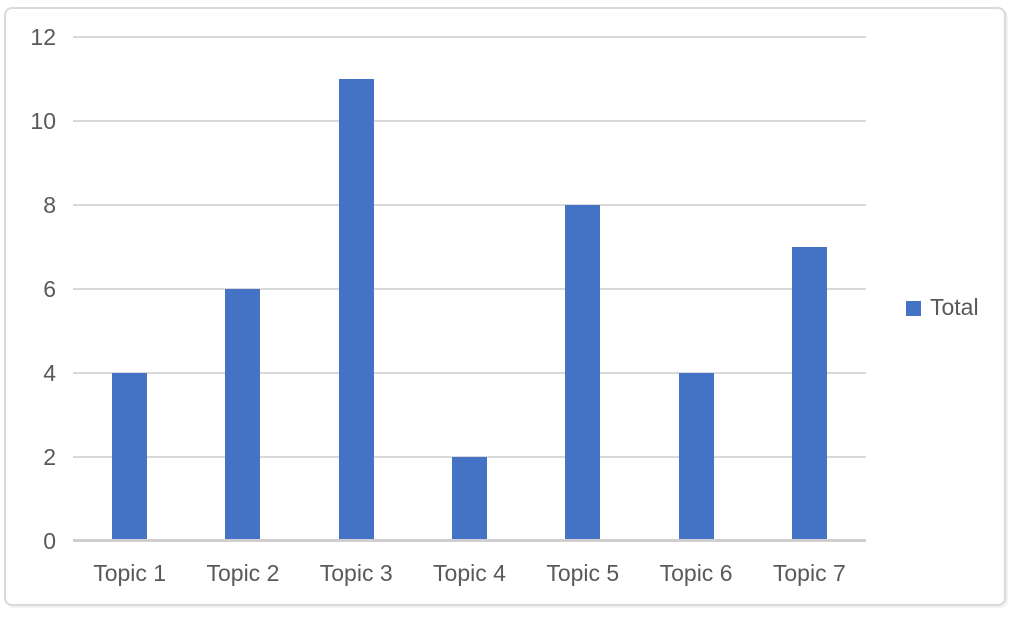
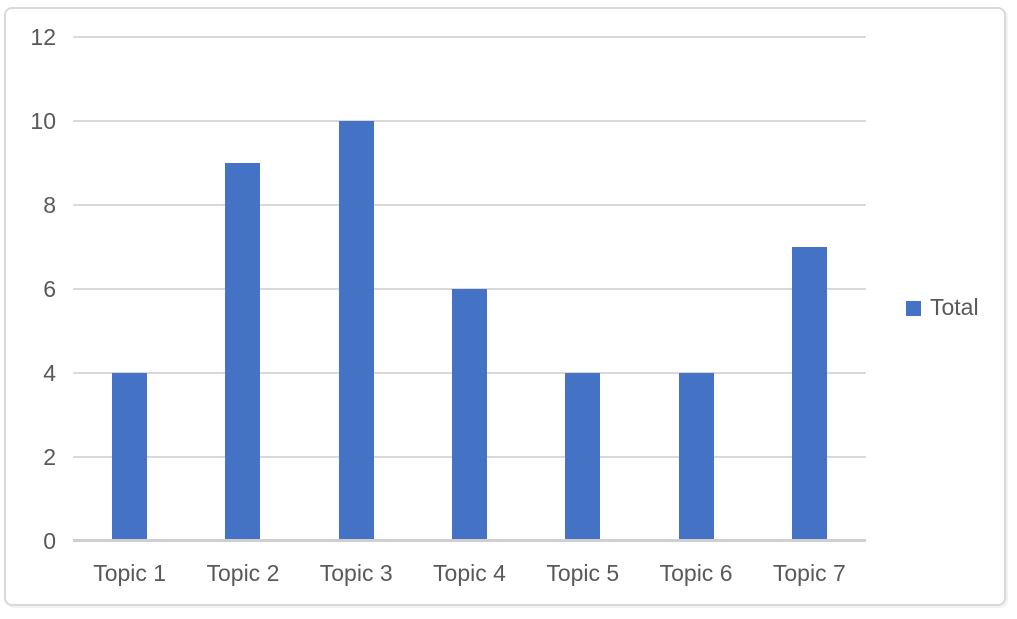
Topic 2: 6 -> 9
Topic 3: 11 -> 10
Topic 4: 2 -> 6
Topic 5: 8 -> 4
